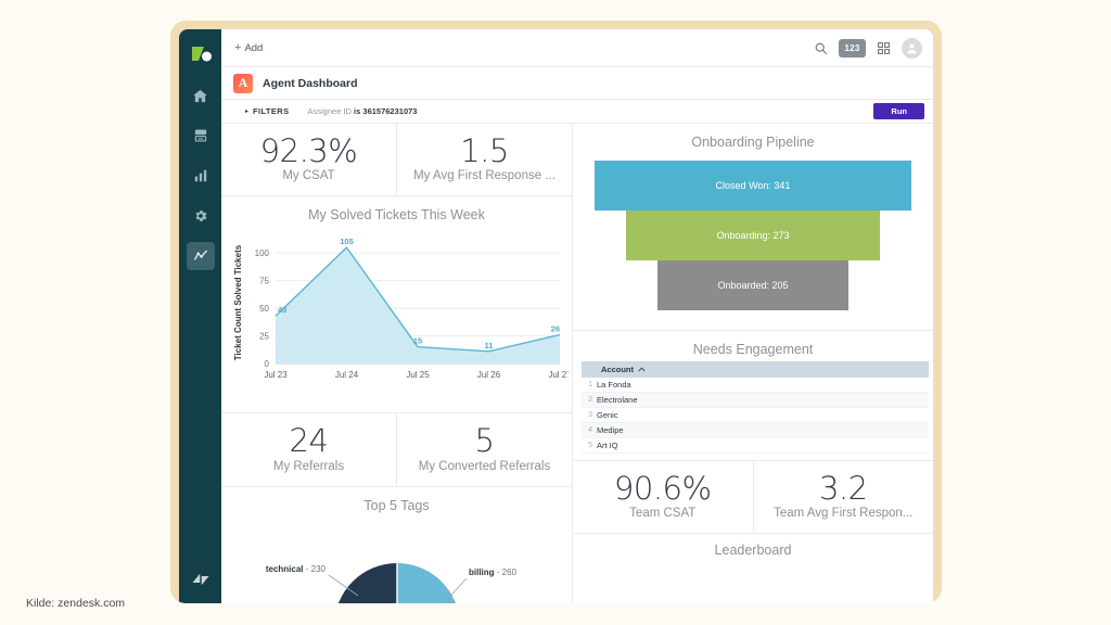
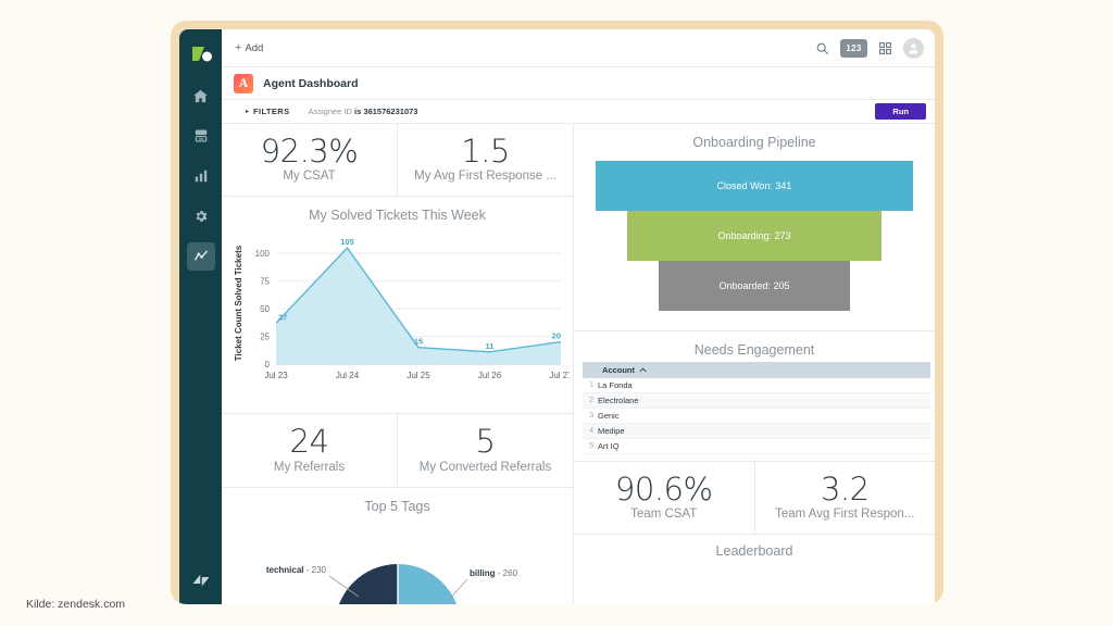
My Solved Tickets This Week/Jul 23: 43 -> 37
My Solved Tickets This Week/Jul 27: 26 -> 20
